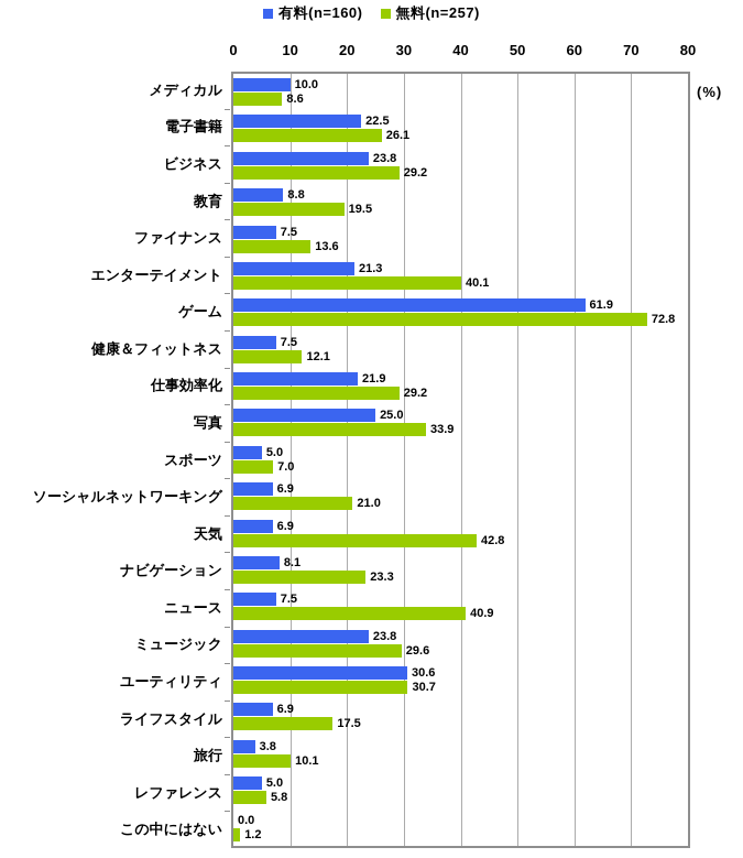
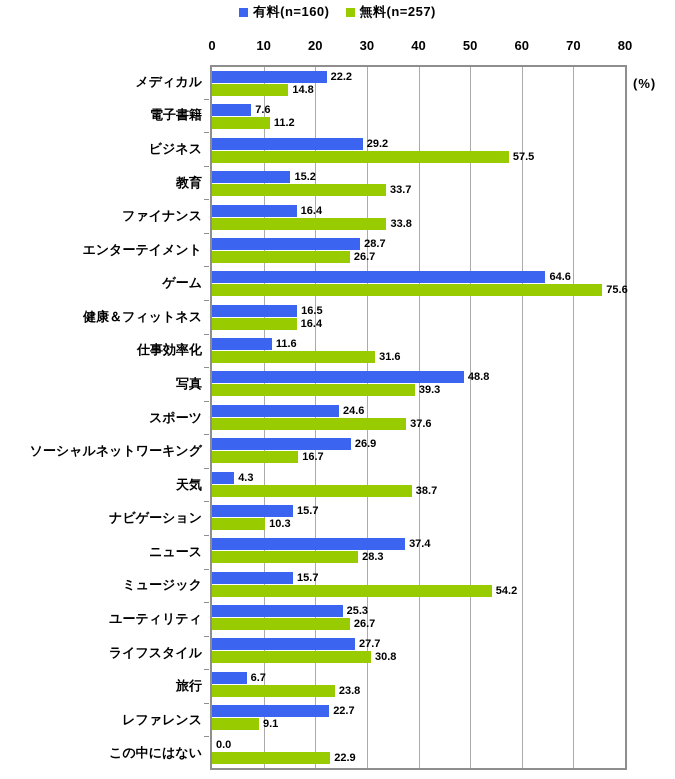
有料(n=160)/メディカル: 10.0 -> 22.2
無料(n=257)/メディカル: 8.6 -> 14.8
有料(n=160)/電子書籍: 22.5 -> 7.6
無料(n=257)/電子書籍: 26.1 -> 11.2
有料(n=160)/ビジネス: 23.8 -> 29.2
無料(n=257)/ビジネス: 29.2 -> 57.5
有料(n=160)/教育: 8.8 -> 15.2
無料(n=257)/教育: 19.5 -> 33.7
有料(n=160)/ファイナンス: 7.5 -> 16.4
無料(n=257)/ファイナンス: 13.6 -> 33.8
有料(n=160)/エンターテイメント: 21.3 -> 28.7
無料(n=257)/エンターテイメント: 40.1 -> 26.7
有料(n=160)/ゲーム: 61.9 -> 64.6
無料(n=257)/ゲーム: 72.8 -> 75.6
有料(n=160)/健康＆フィットネス: 7.5 -> 16.5
無料(n=257)/健康＆フィットネス: 12.1 -> 16.4
有料(n=160)/仕事効率化: 21.9 -> 11.6
無料(n=257)/仕事効率化: 29.2 -> 31.6
有料(n=160)/写真: 25.0 -> 48.8
無料(n=257)/写真: 33.9 -> 39.3
有料(n=160)/スポーツ: 5.0 -> 24.6
無料(n=257)/スポーツ: 7.0 -> 37.6
有料(n=160)/ソーシャルネットワーキング: 6.9 -> 26.9
無料(n=257)/ソーシャルネットワーキング: 21.0 -> 16.7
有料(n=160)/天気: 6.9 -> 4.3
無料(n=257)/天気: 42.8 -> 38.7
有料(n=160)/ナビゲーション: 8.1 -> 15.7
無料(n=257)/ナビゲーション: 23.3 -> 10.3
有料(n=160)/ニュース: 7.5 -> 37.4
無料(n=257)/ニュース: 40.9 -> 28.3
有料(n=160)/ミュージック: 23.8 -> 15.7
無料(n=257)/ミュージック: 29.6 -> 54.2
有料(n=160)/ユーティリティ: 30.6 -> 25.3
無料(n=257)/ユーティリティ: 30.7 -> 26.7
有料(n=160)/ライフスタイル: 6.9 -> 27.7
無料(n=257)/ライフスタイル: 17.5 -> 30.8
有料(n=160)/旅行: 3.8 -> 6.7
無料(n=257)/旅行: 10.1 -> 23.8
有料(n=160)/レファレンス: 5.0 -> 22.7
無料(n=257)/レファレンス: 5.8 -> 9.1
無料(n=257)/この中にはない: 1.2 -> 22.9
